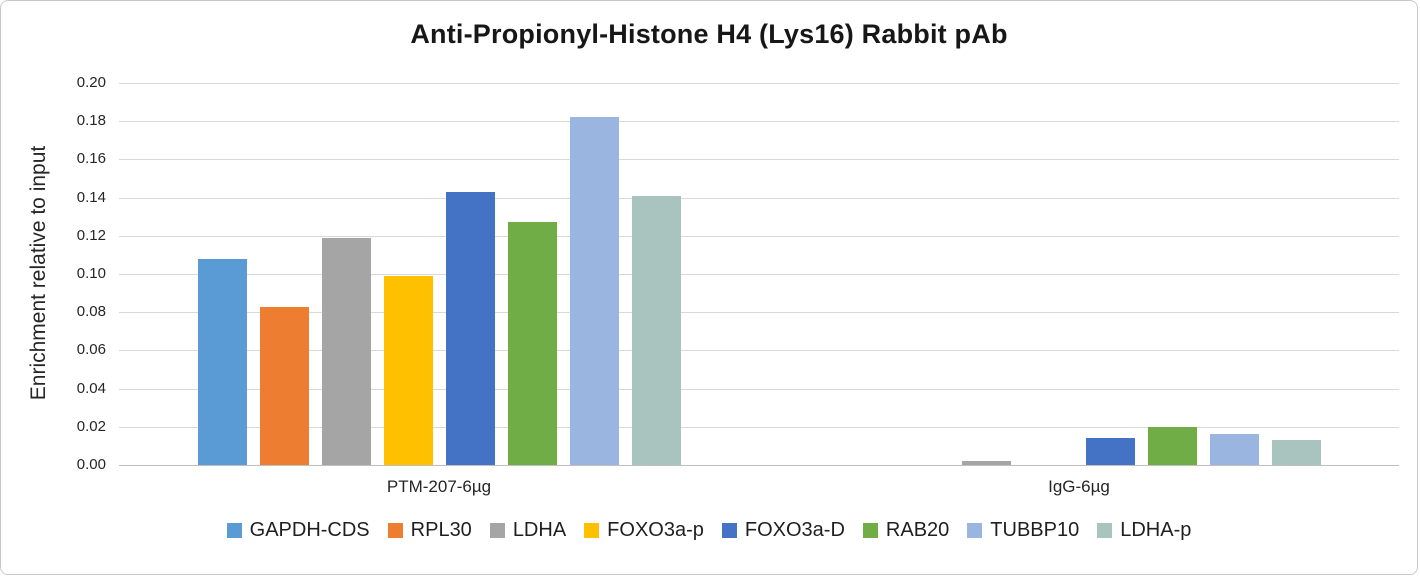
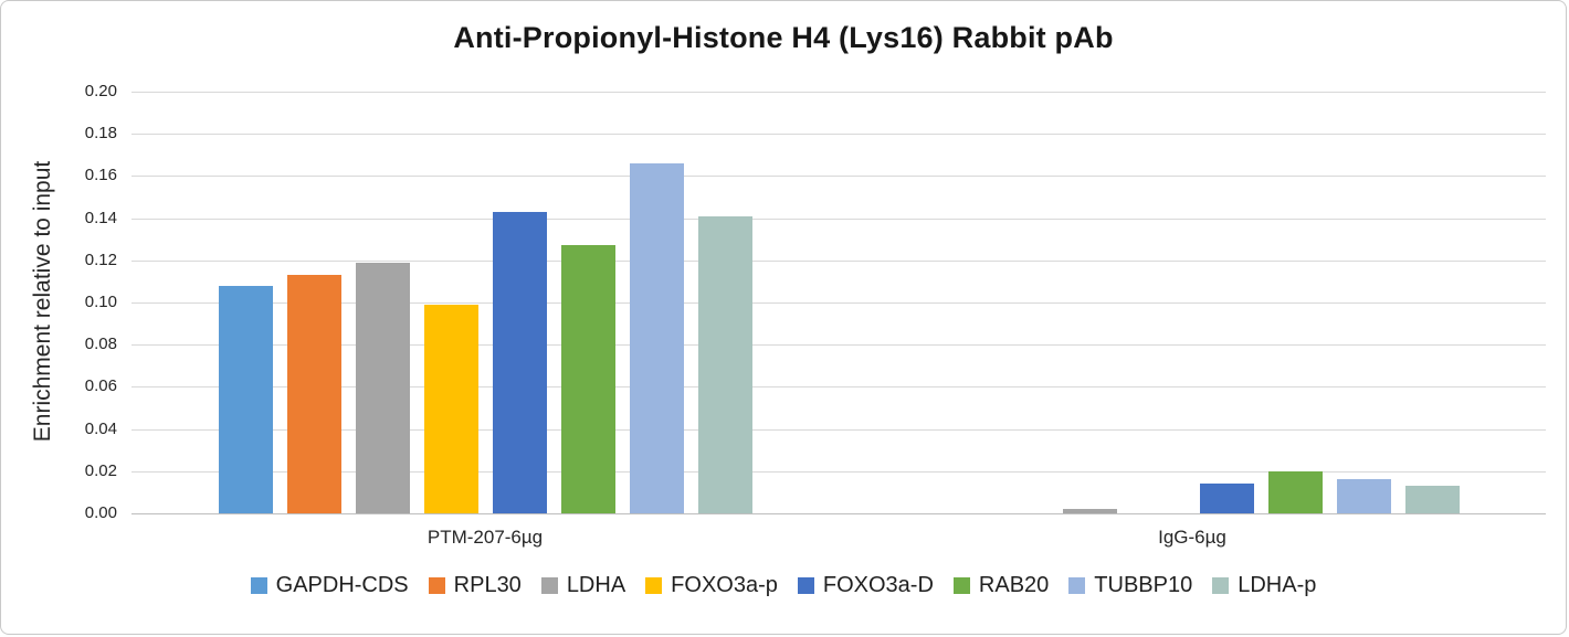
RPL30/PTM-207-6µg: 0.083 -> 0.113
TUBBP10/PTM-207-6µg: 0.182 -> 0.166
